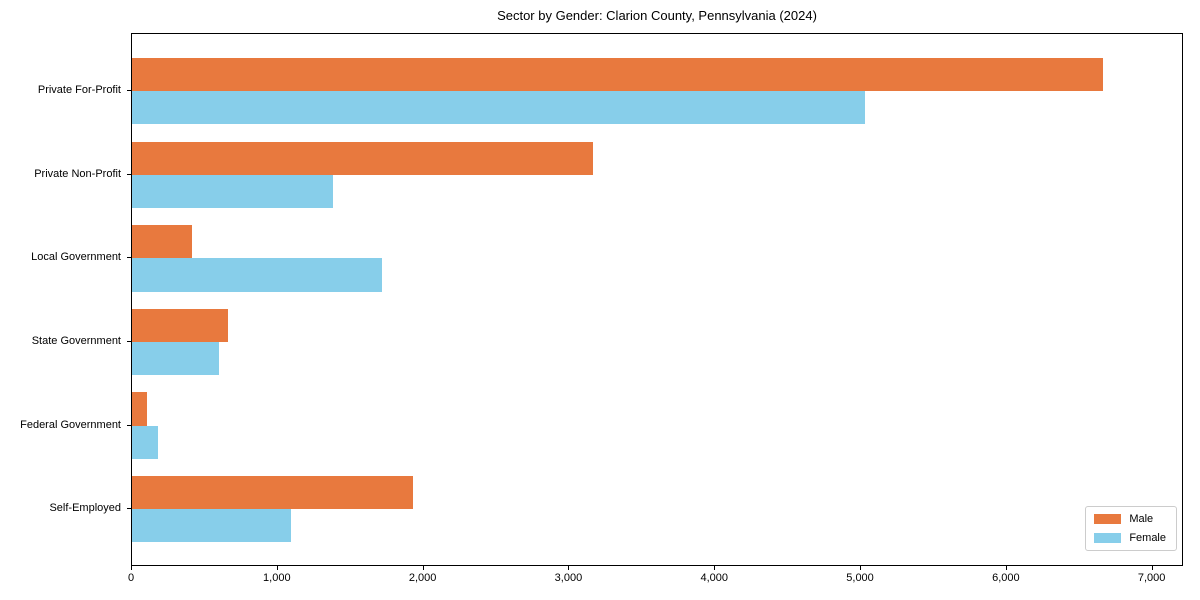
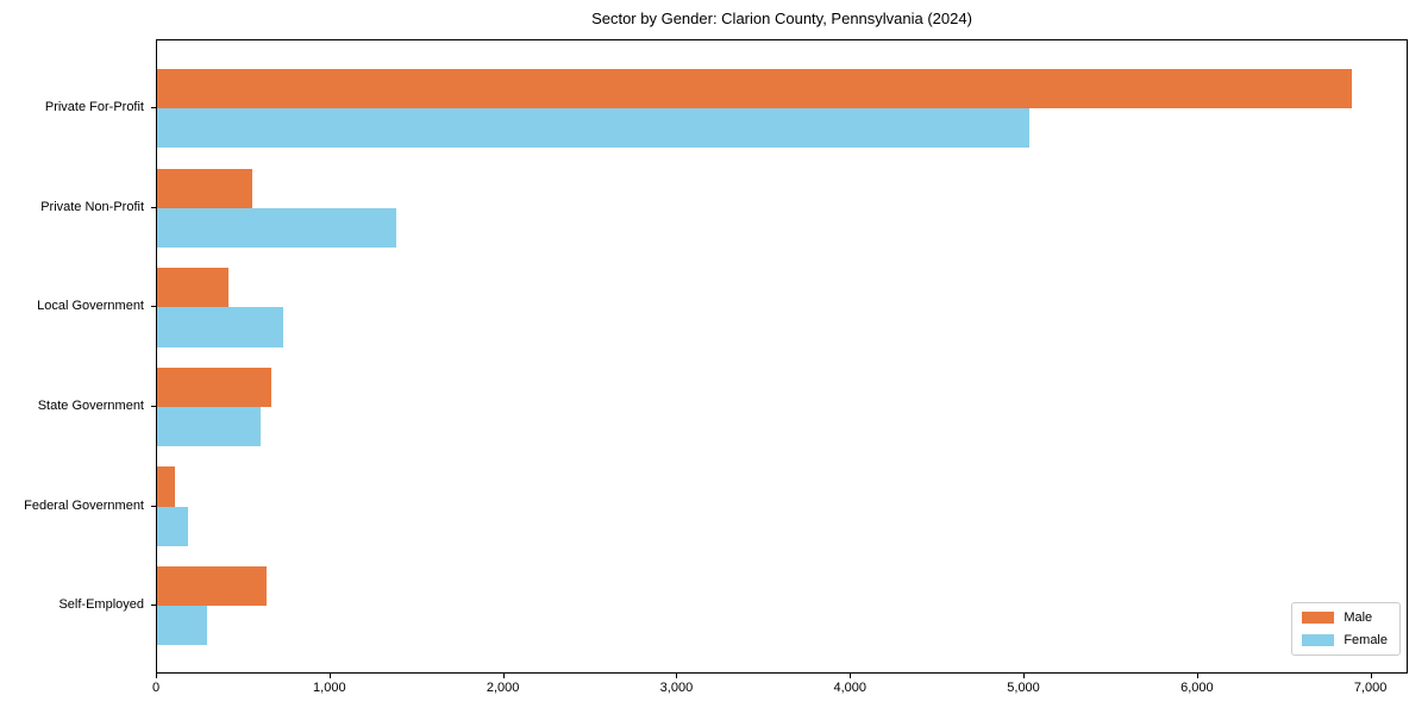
Male/Private For-Profit: 6670 -> 6900
Male/Private Non-Profit: 3170 -> 550
Female/Local Government: 1720 -> 730
Male/Self-Employed: 1930 -> 630
Female/Self-Employed: 1090 -> 290
